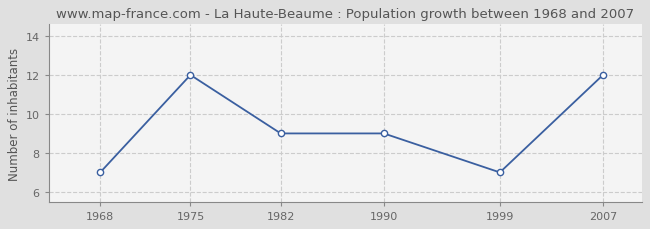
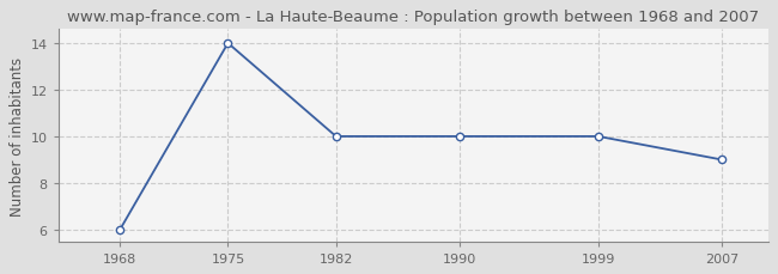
1968: 7 -> 6
1975: 12 -> 14
1982: 9 -> 10
1990: 9 -> 10
1999: 7 -> 10
2007: 12 -> 9
